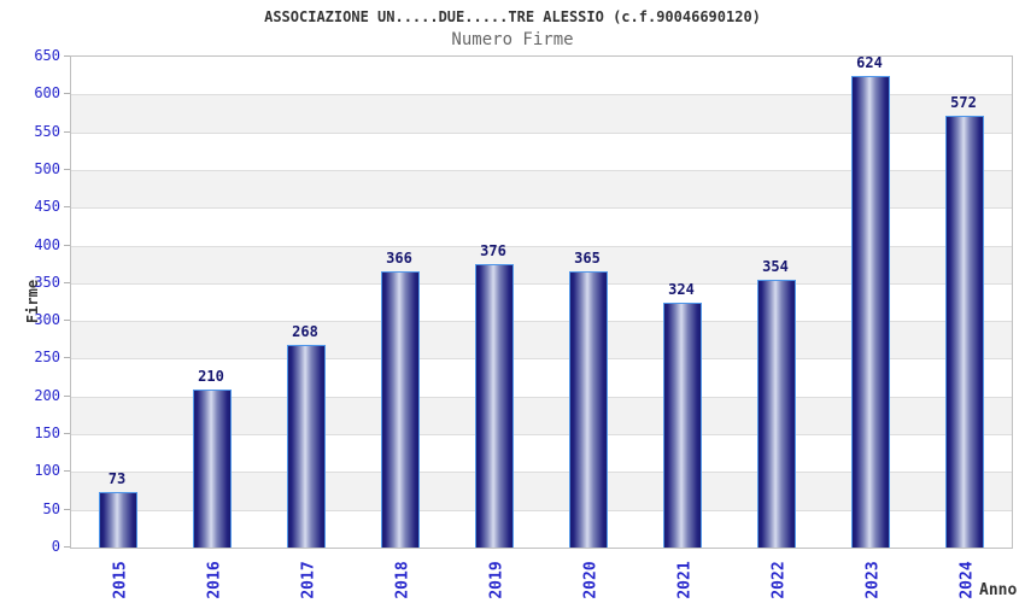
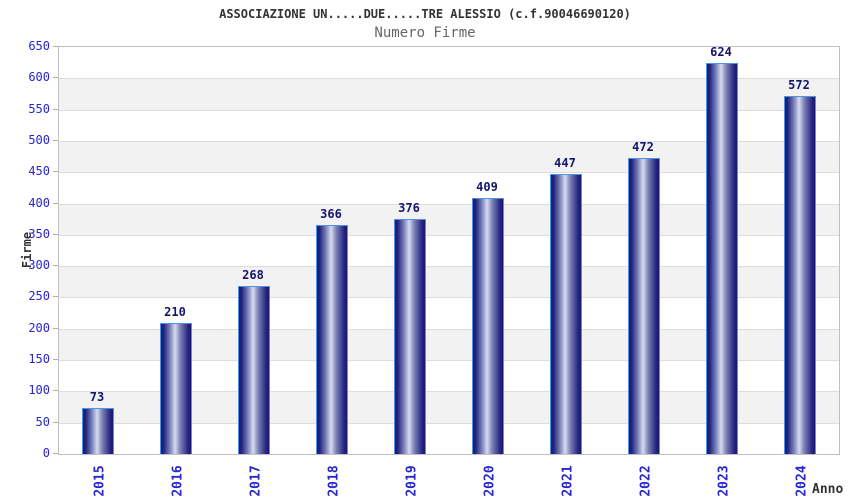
2020: 365 -> 409
2021: 324 -> 447
2022: 354 -> 472
